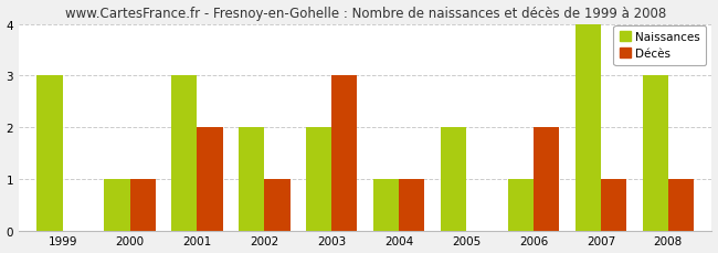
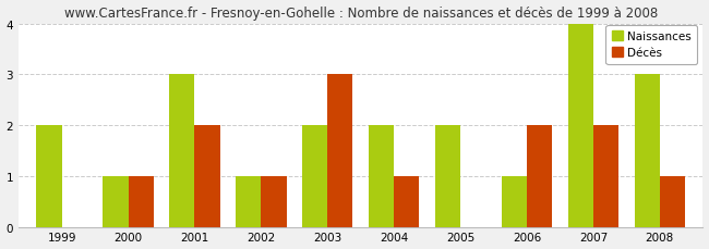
Naissances/1999: 3 -> 2
Naissances/2002: 2 -> 1
Naissances/2004: 1 -> 2
Décès/2007: 1 -> 2
